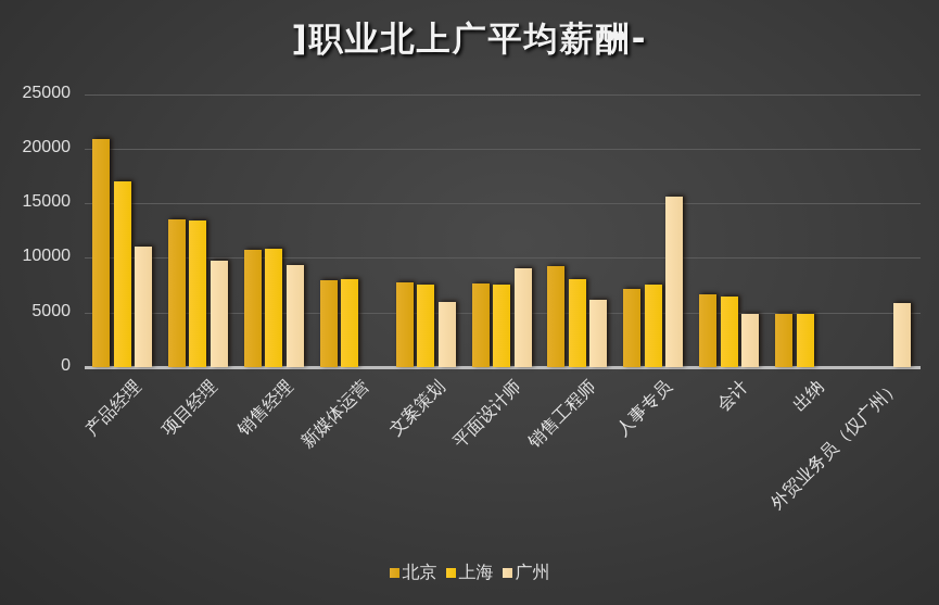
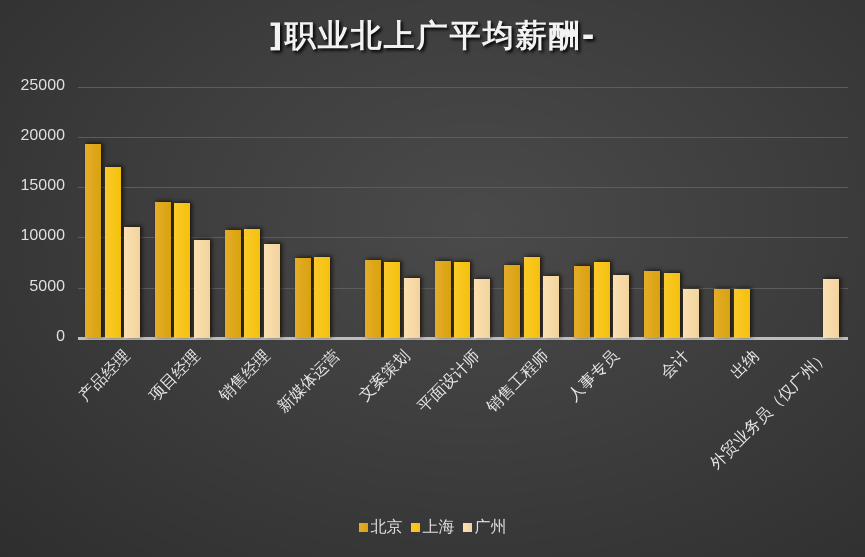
北京/产品经理: 20900 -> 19300
广州/平面设计师: 9000 -> 5800
北京/销售工程师: 9200 -> 7200
广州/人事专员: 15600 -> 6200
